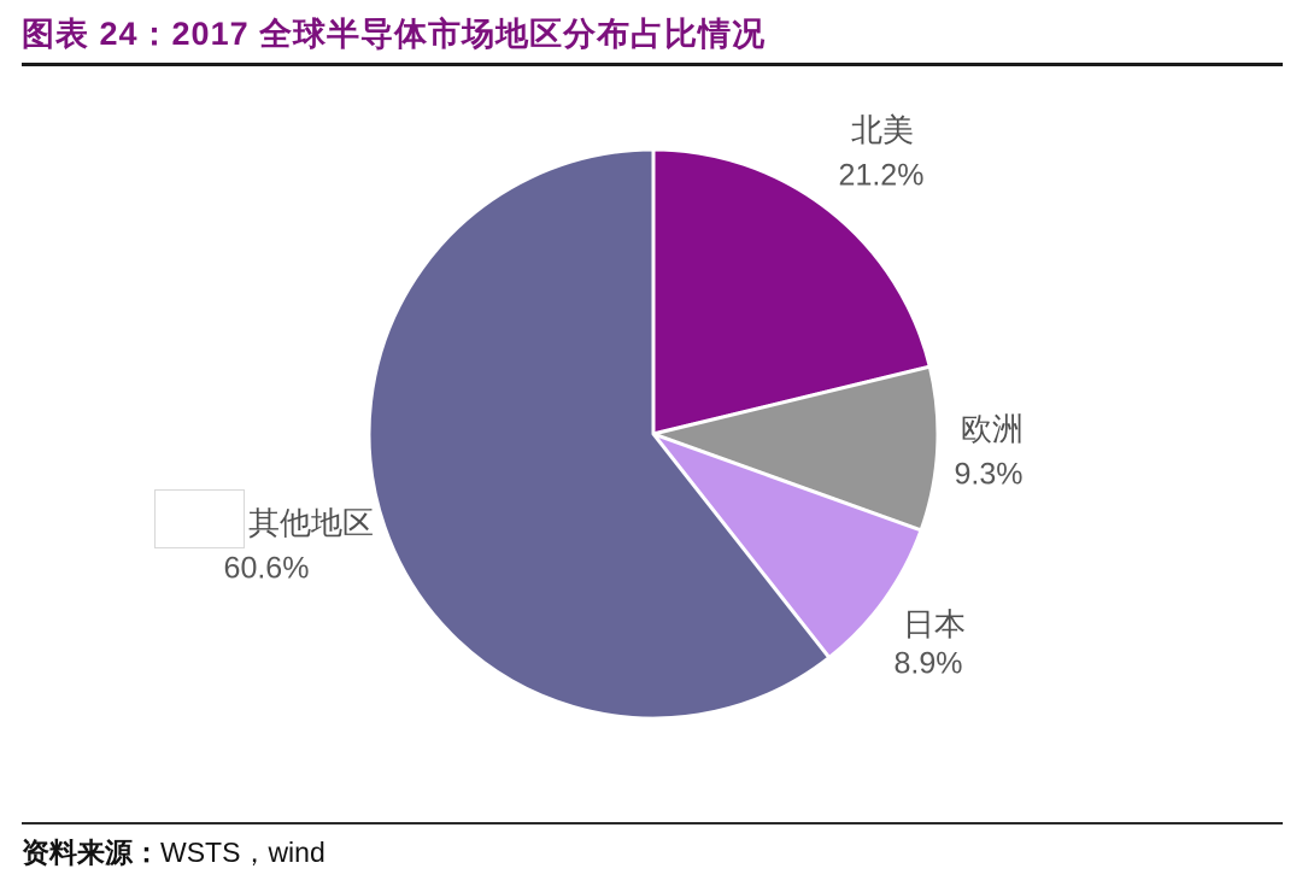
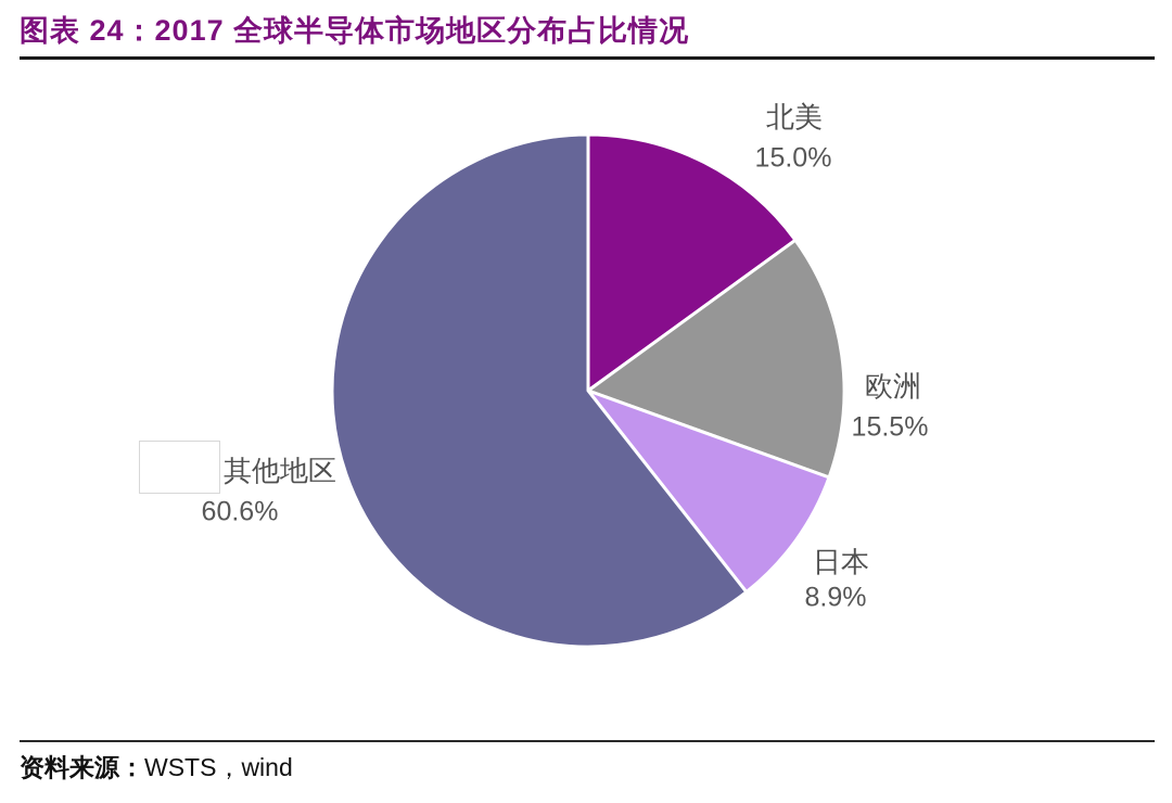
北美: 21.2% -> 15.0%
欧洲: 9.3% -> 15.5%
